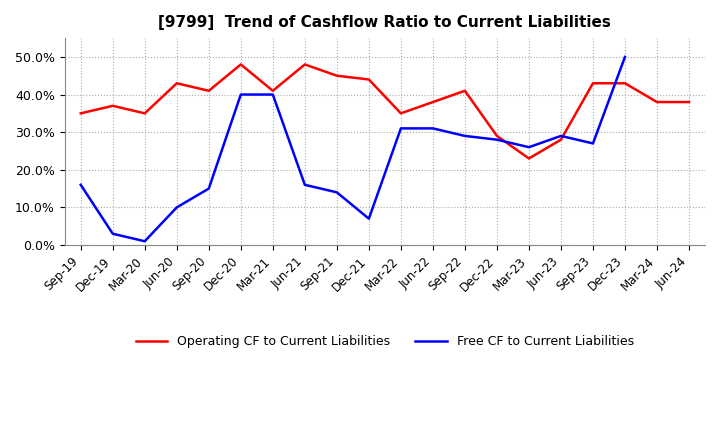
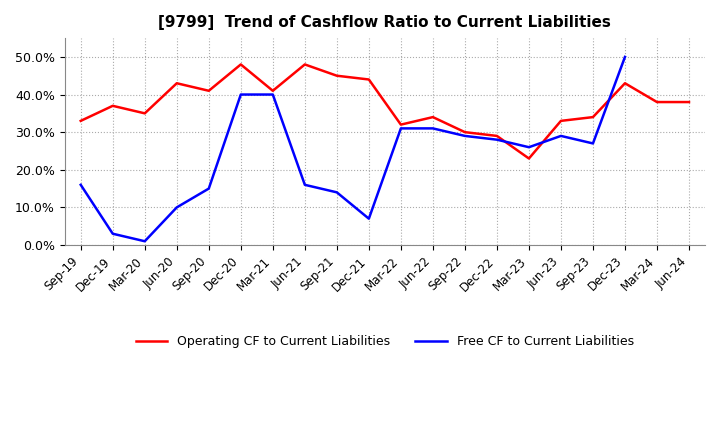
Operating CF to Current Liabilities/Sep-19: 35% -> 33%
Operating CF to Current Liabilities/Mar-22: 35% -> 32%
Operating CF to Current Liabilities/Jun-22: 38% -> 34%
Operating CF to Current Liabilities/Sep-22: 41% -> 30%
Operating CF to Current Liabilities/Jun-23: 28% -> 33%
Operating CF to Current Liabilities/Sep-23: 43% -> 34%
